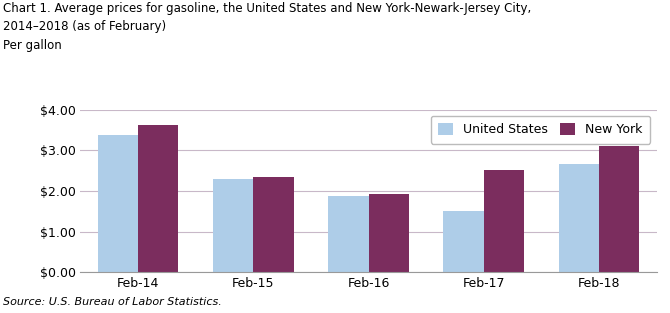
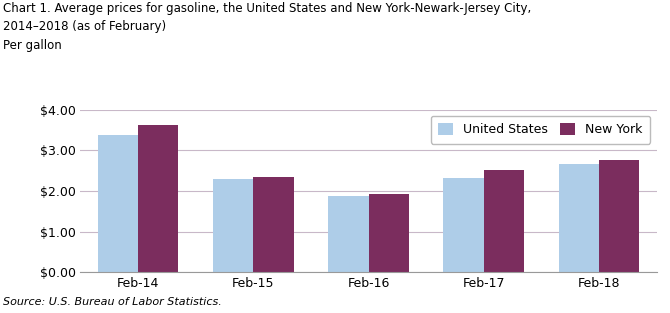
United States/Feb-17: $1.50 -> $2.33
New York/Feb-18: $3.10 -> $2.77
